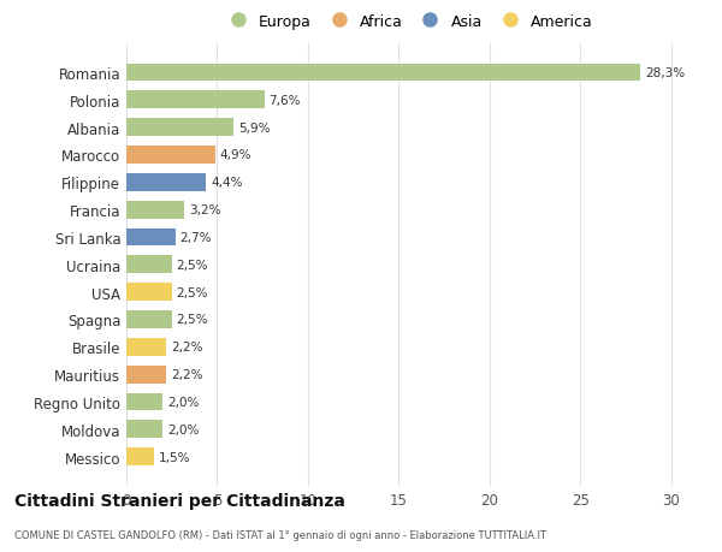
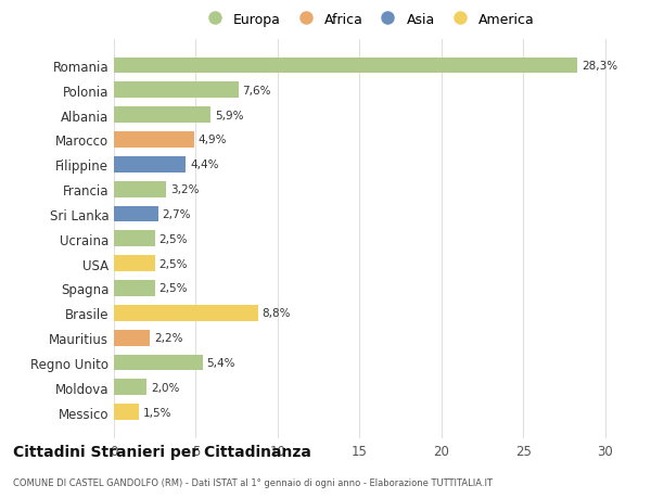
Brasile: 2,2% -> 8,8%
Regno Unito: 2,0% -> 5,4%
